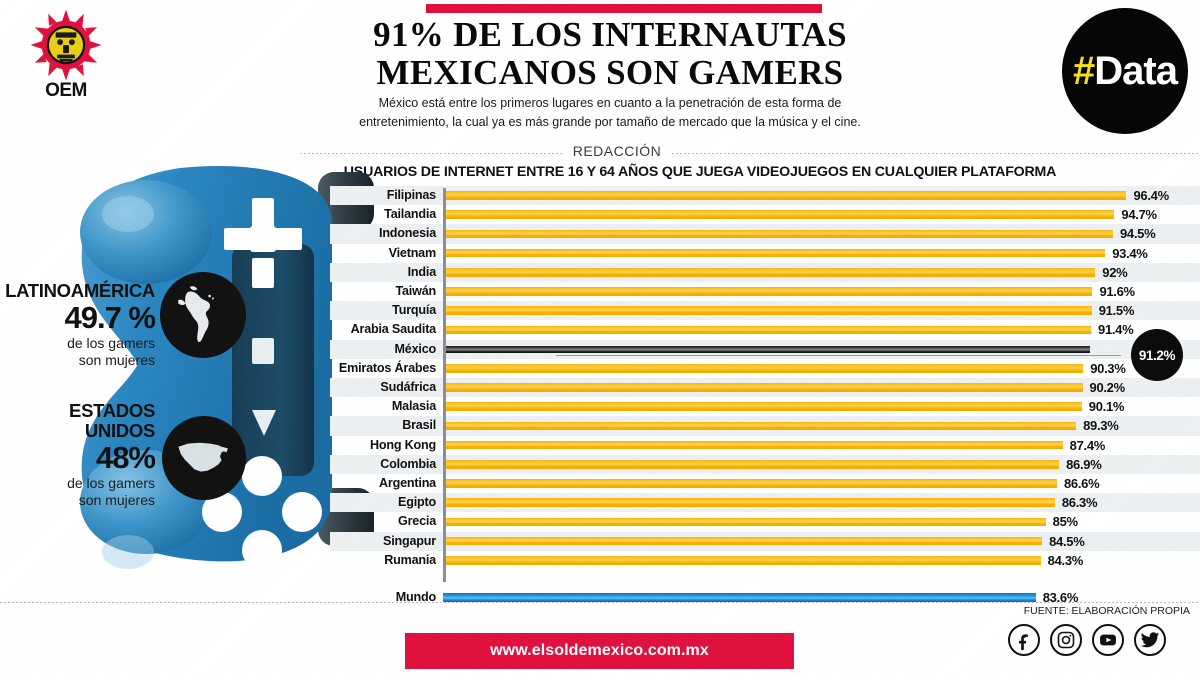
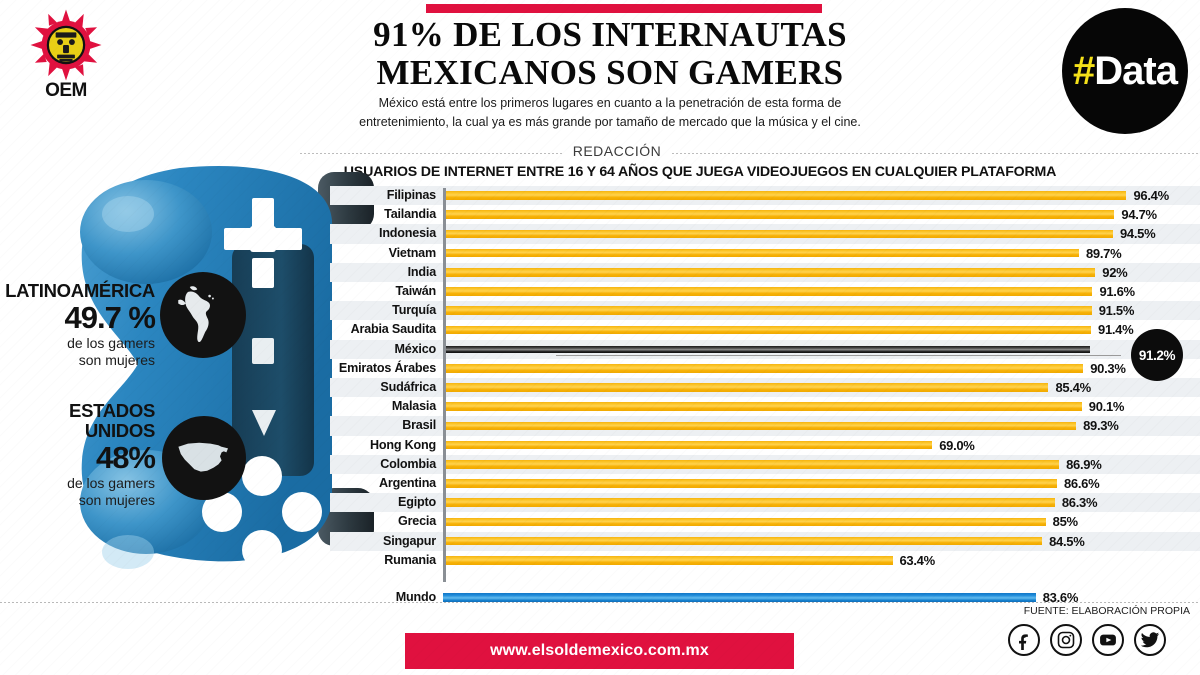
Vietnam: 93.4% -> 89.7%
Sudáfrica: 90.2% -> 85.4%
Hong Kong: 87.4% -> 69.0%
Rumania: 84.3% -> 63.4%
